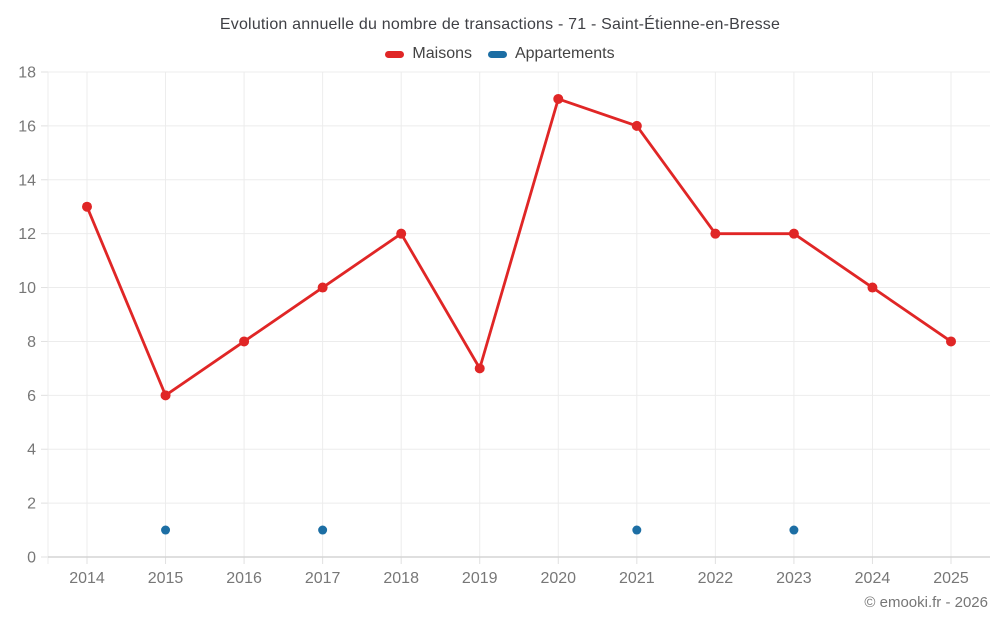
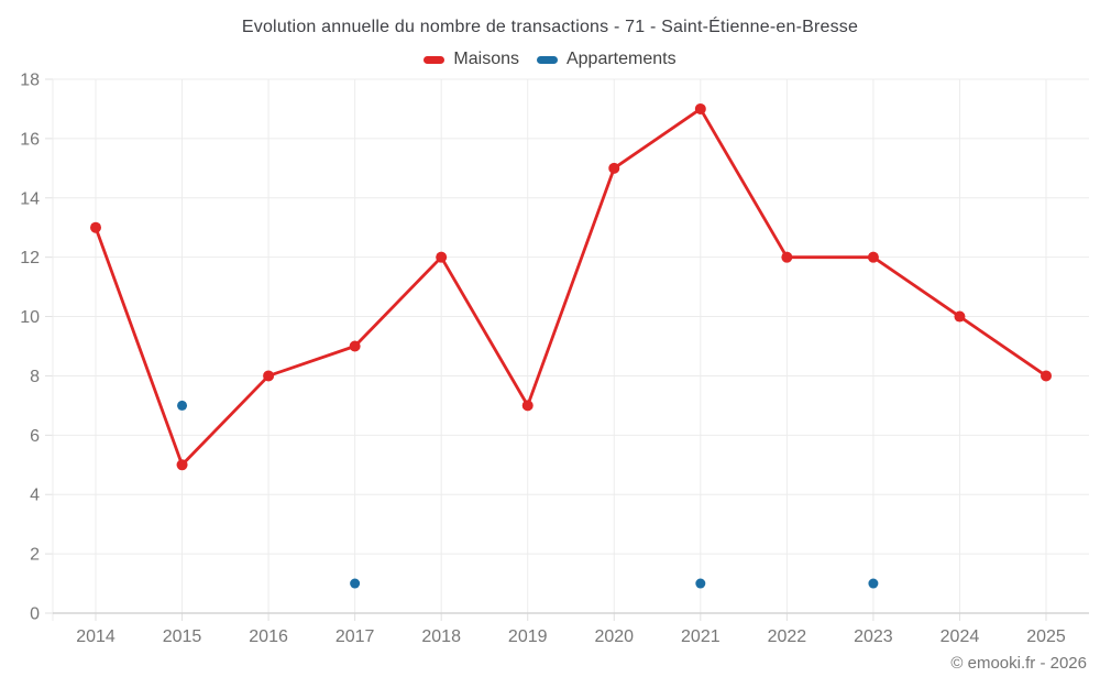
Maisons/2015: 6 -> 5
Appartements/2015: 1 -> 7
Maisons/2017: 10 -> 9
Maisons/2020: 17 -> 15
Maisons/2021: 16 -> 17
